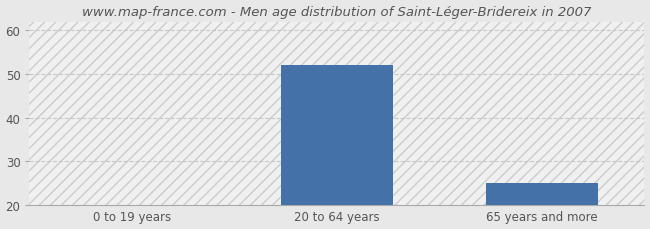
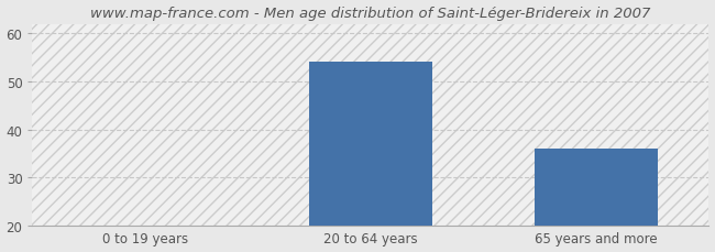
20 to 64 years: 52 -> 54
65 years and more: 25 -> 36
